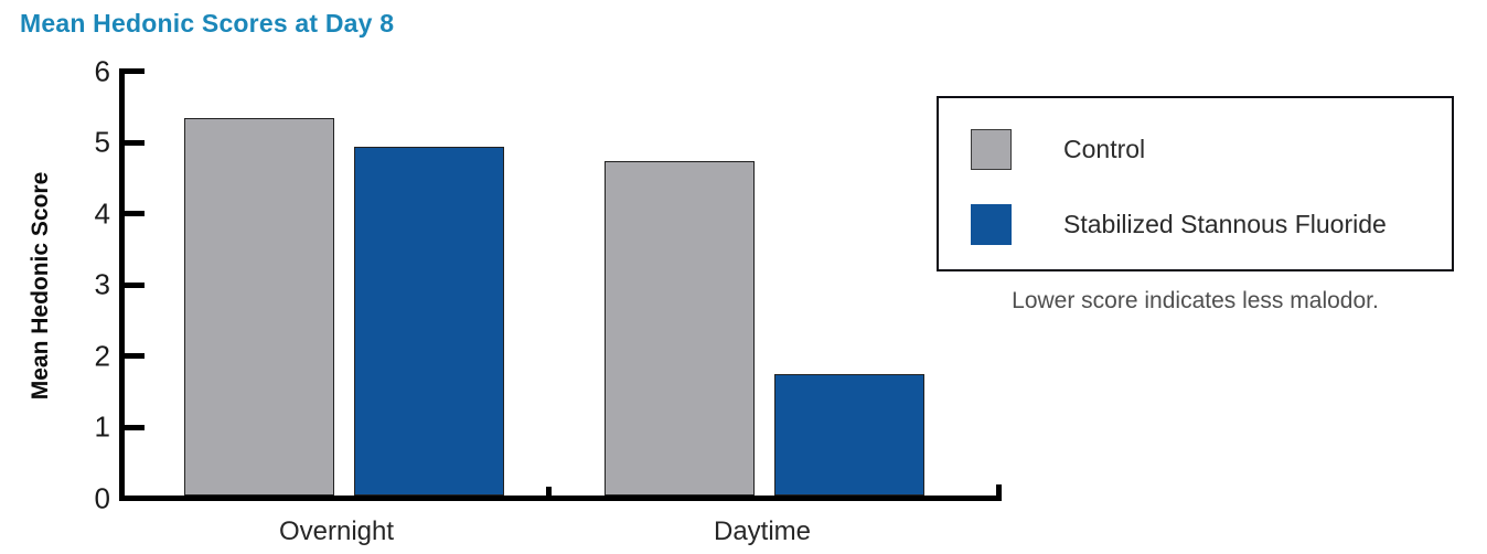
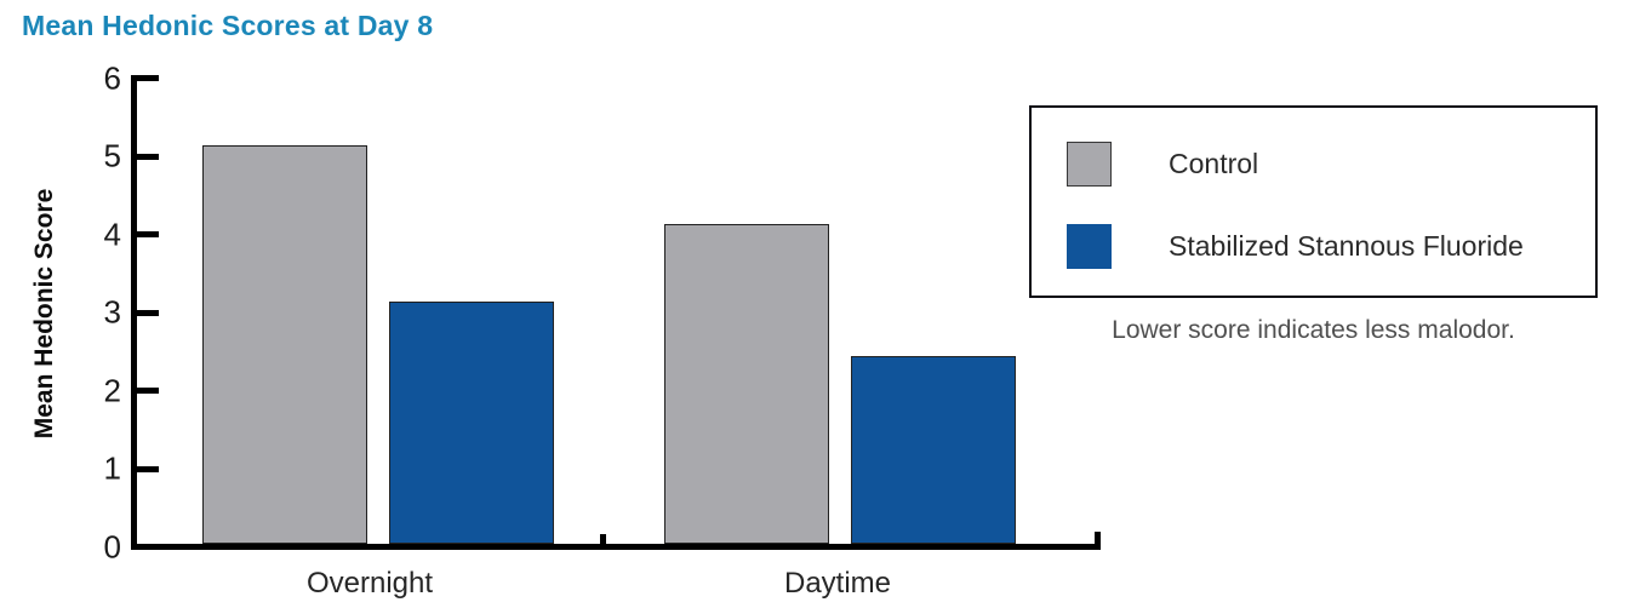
Control/Overnight: 5.3 -> 5.1
Stabilized Stannous Fluoride/Overnight: 4.9 -> 3.1
Control/Daytime: 4.7 -> 4.1
Stabilized Stannous Fluoride/Daytime: 1.7 -> 2.4
